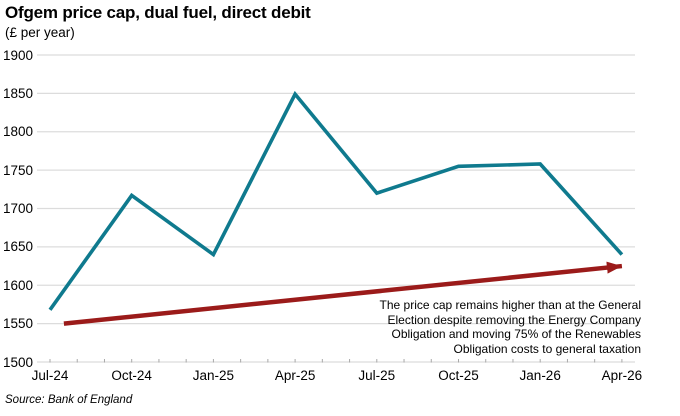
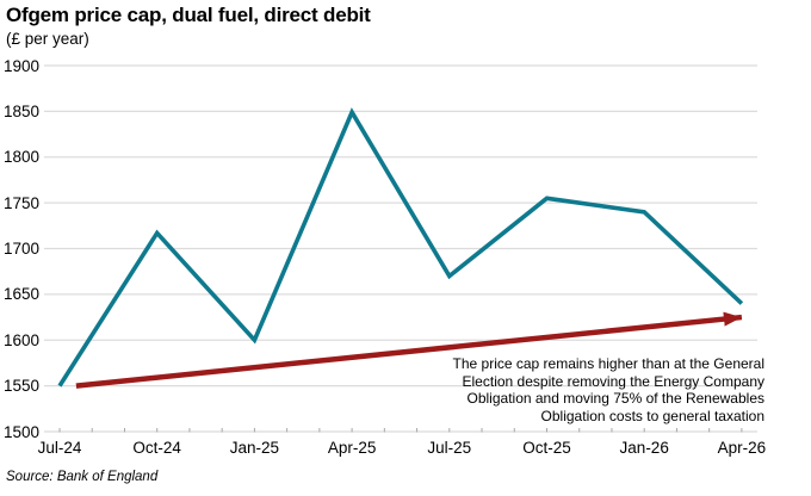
Jul-24: 1570 -> 1550
Jan-25: 1640 -> 1600
Jul-25: 1720 -> 1670
Jan-26: 1760 -> 1740
